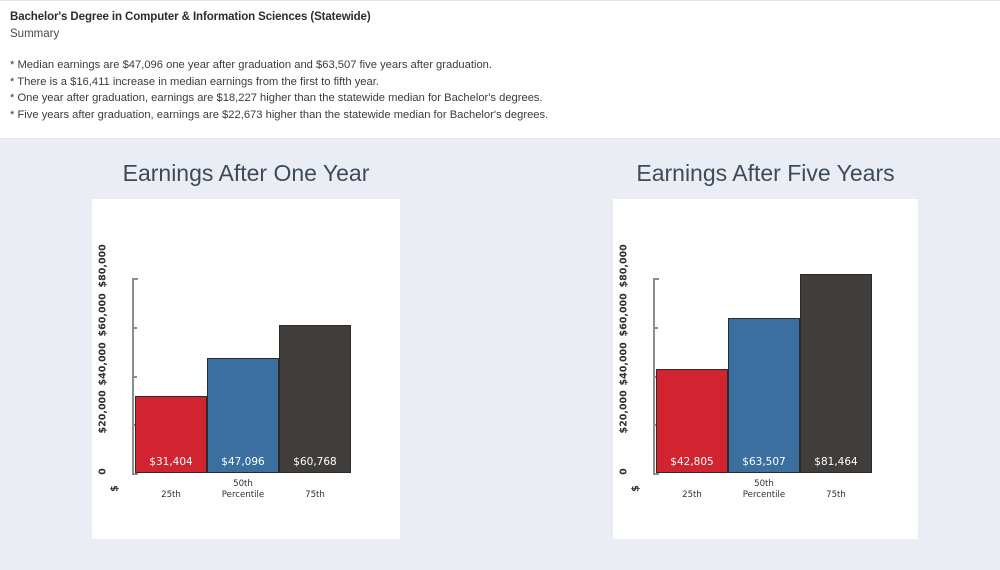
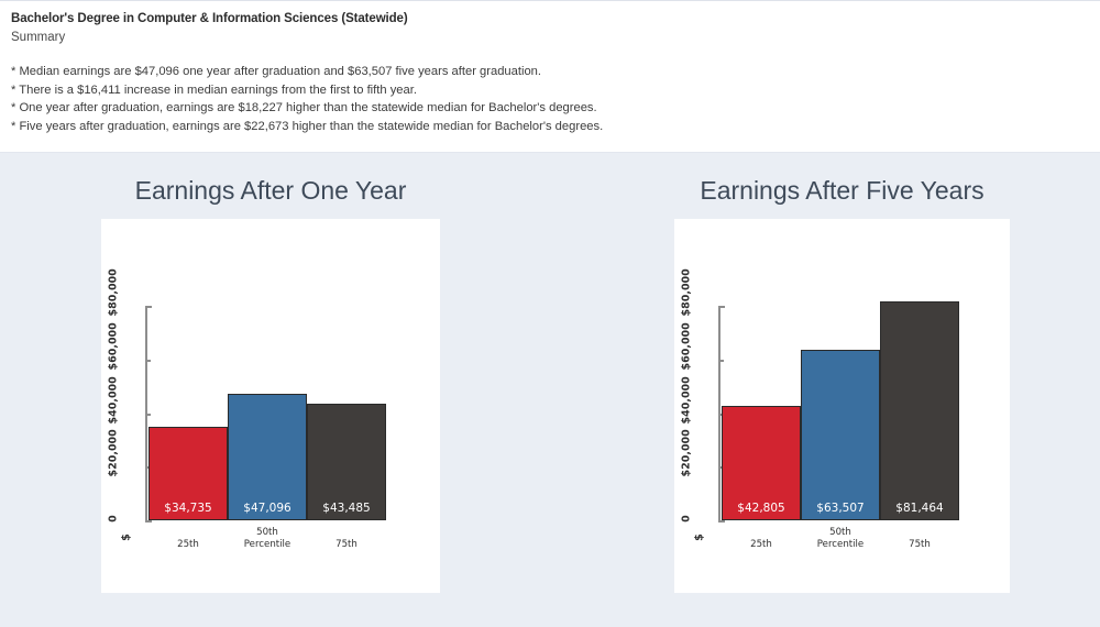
Earnings After One Year/25th: $31,404 -> $34,735
Earnings After One Year/75th: $60,768 -> $43,485
